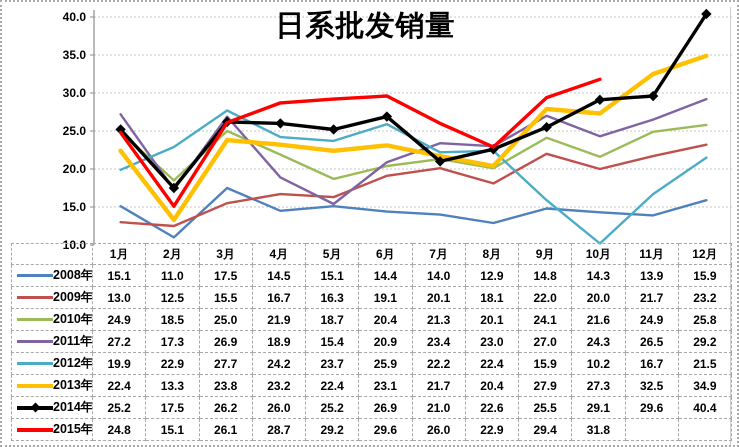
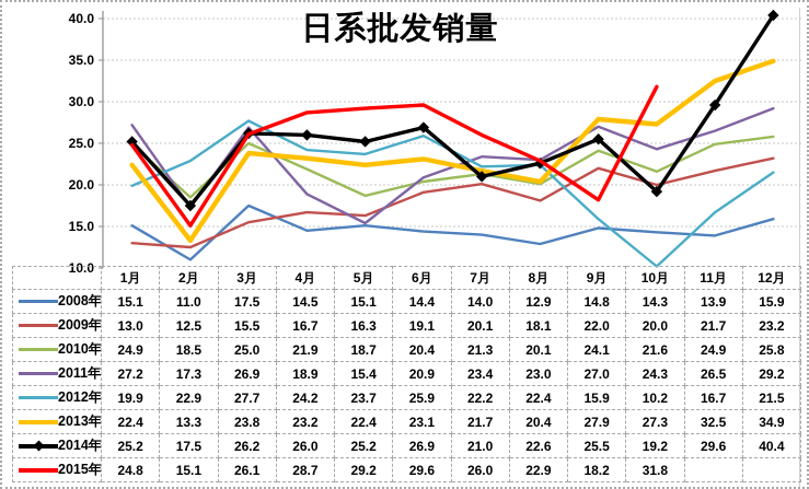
2015年/9月: 29.4 -> 18.2
2014年/10月: 29.1 -> 19.2
